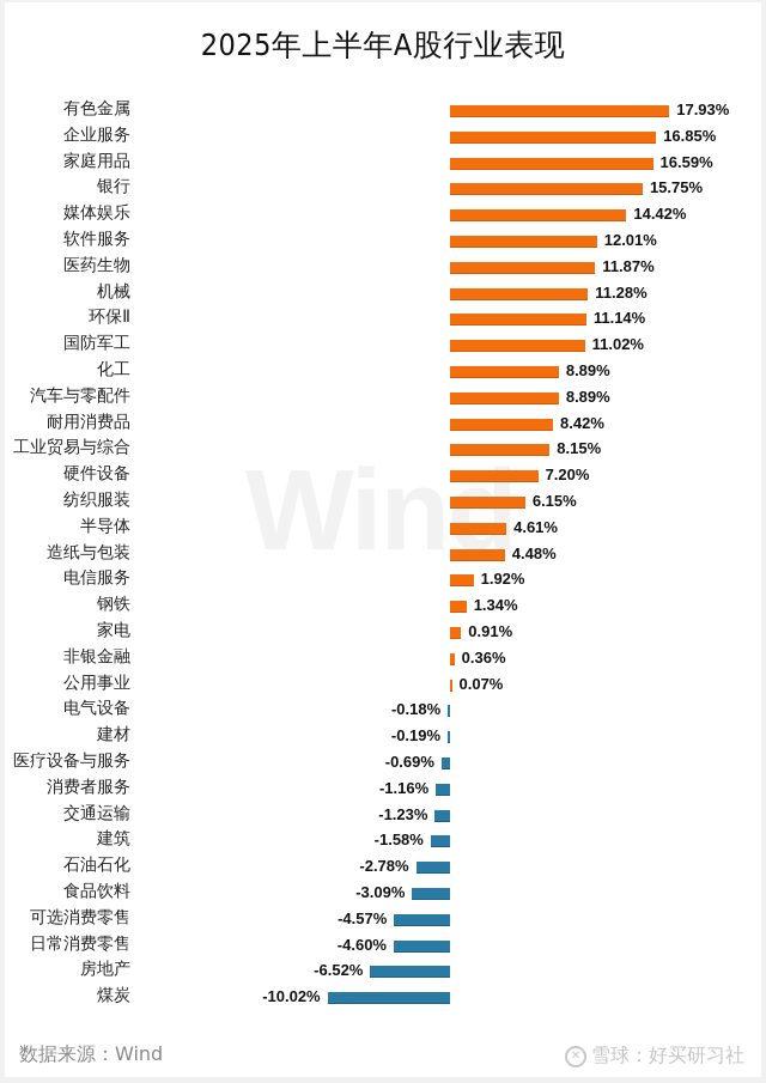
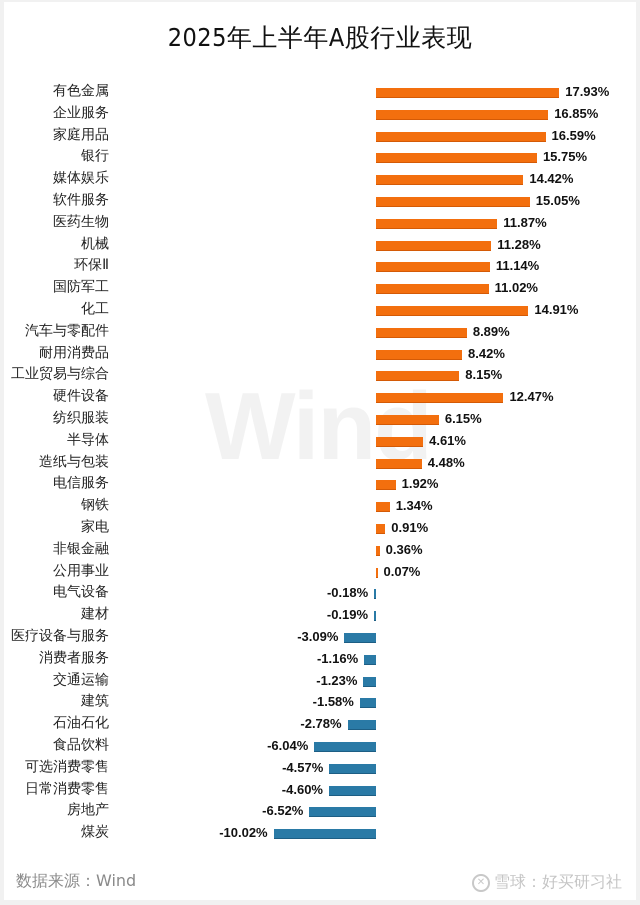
软件服务: 12.01% -> 15.05%
化工: 8.89% -> 14.91%
硬件设备: 7.20% -> 12.47%
医疗设备与服务: -0.69% -> -3.09%
食品饮料: -3.09% -> -6.04%
